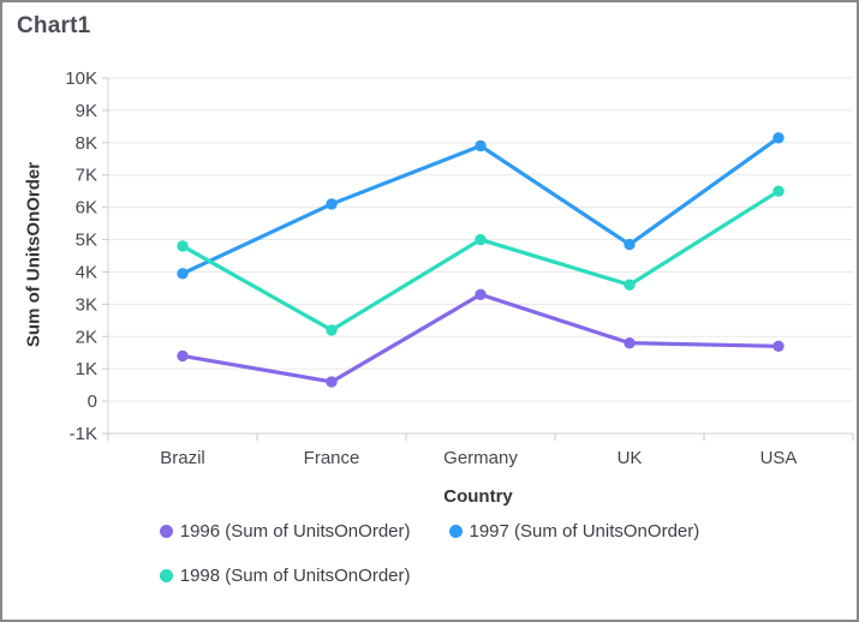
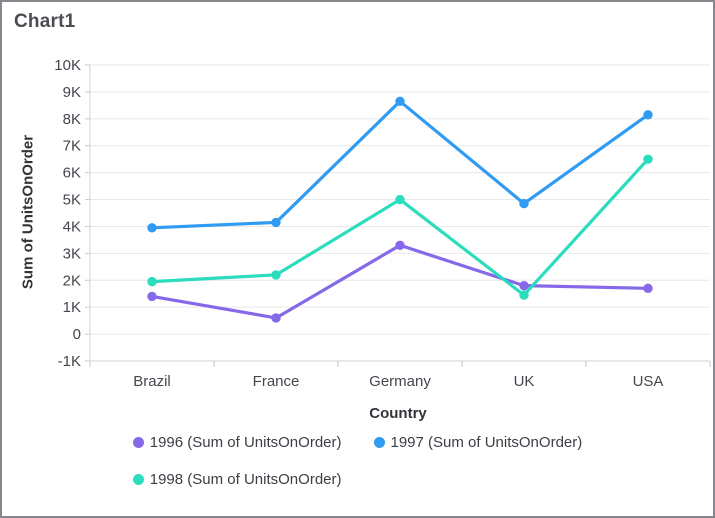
1998 (Sum of UnitsOnOrder)/Brazil: 4.8K -> 2.0K
1997 (Sum of UnitsOnOrder)/France: 6.1K -> 4.2K
1997 (Sum of UnitsOnOrder)/Germany: 7.9K -> 8.6K
1998 (Sum of UnitsOnOrder)/UK: 3.6K -> 1.4K
